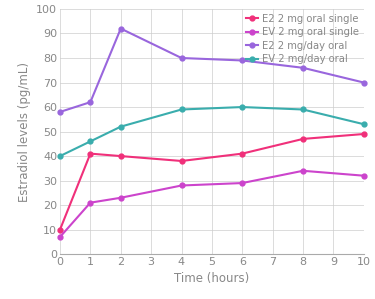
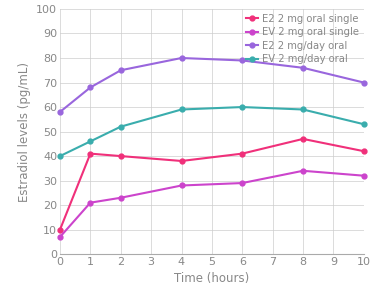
E2 2 mg/day oral/1: 62 -> 68
E2 2 mg/day oral/2: 92 -> 75
E2 2 mg oral single/10: 49 -> 42
